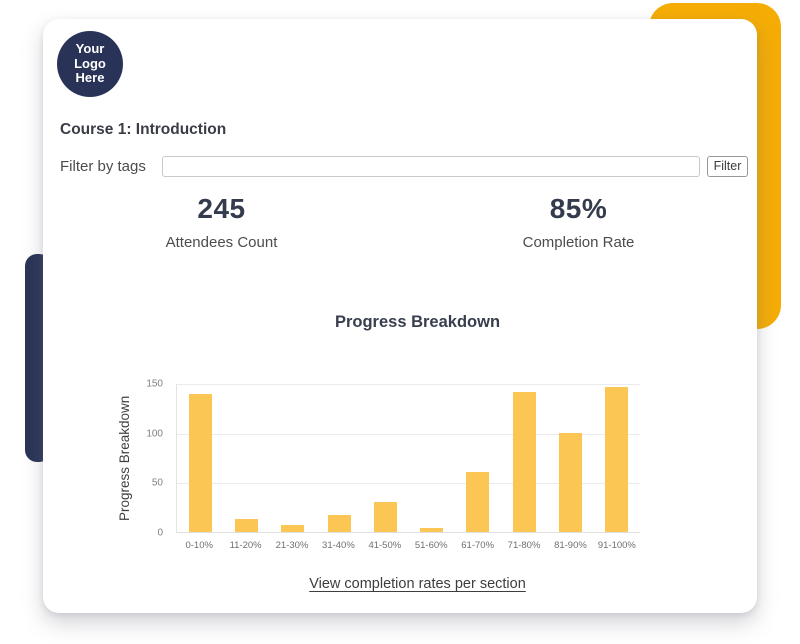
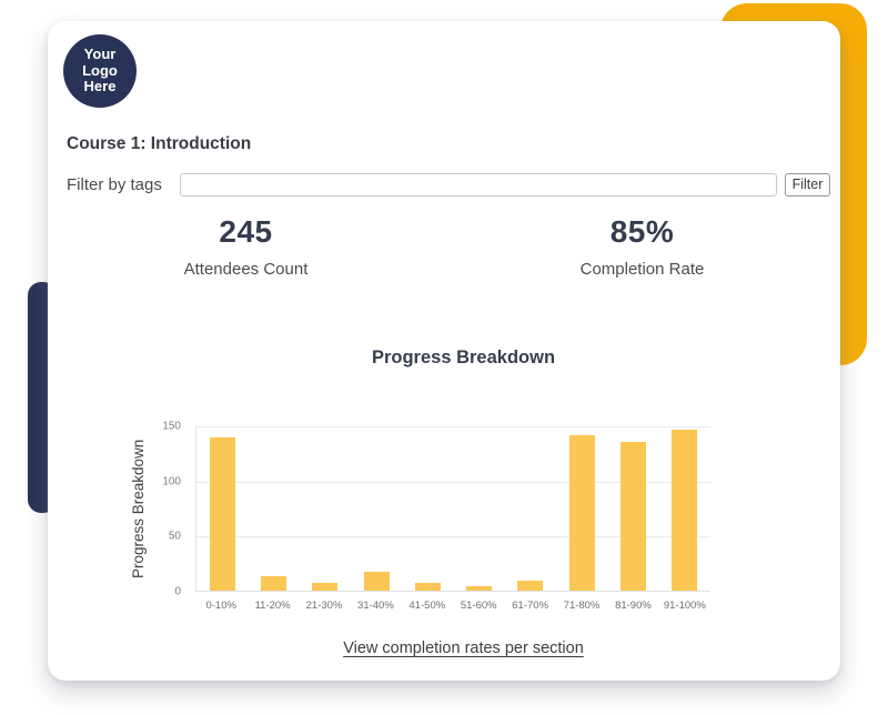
41-50%: 30 -> 10
61-70%: 60 -> 10
81-90%: 100 -> 140
